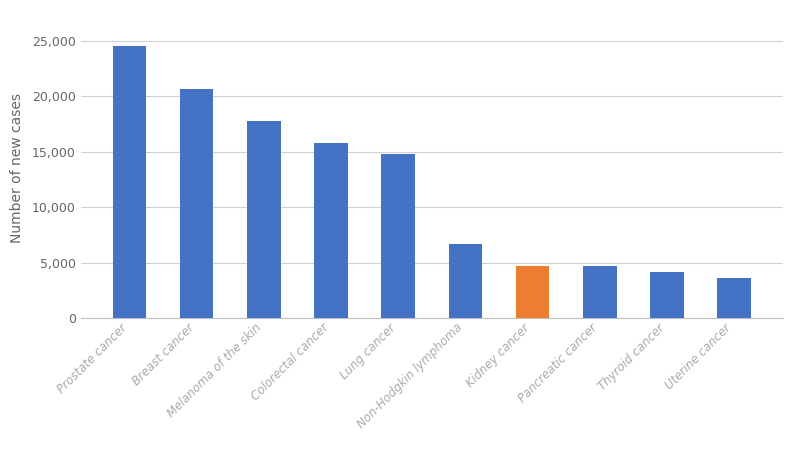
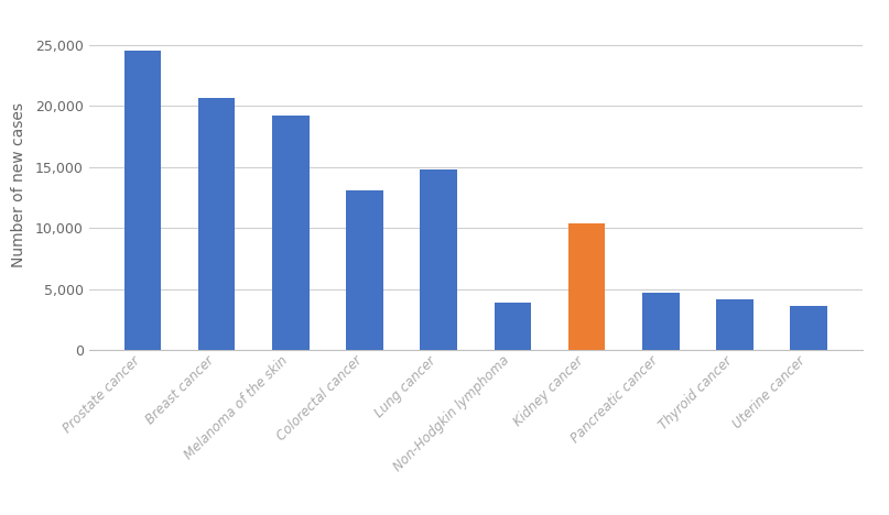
Melanoma of the skin: 17,800 -> 19,200
Colorectal cancer: 15,800 -> 13,100
Non-Hodgkin lymphoma: 6,700 -> 3,900
Kidney cancer: 4,700 -> 10,400
